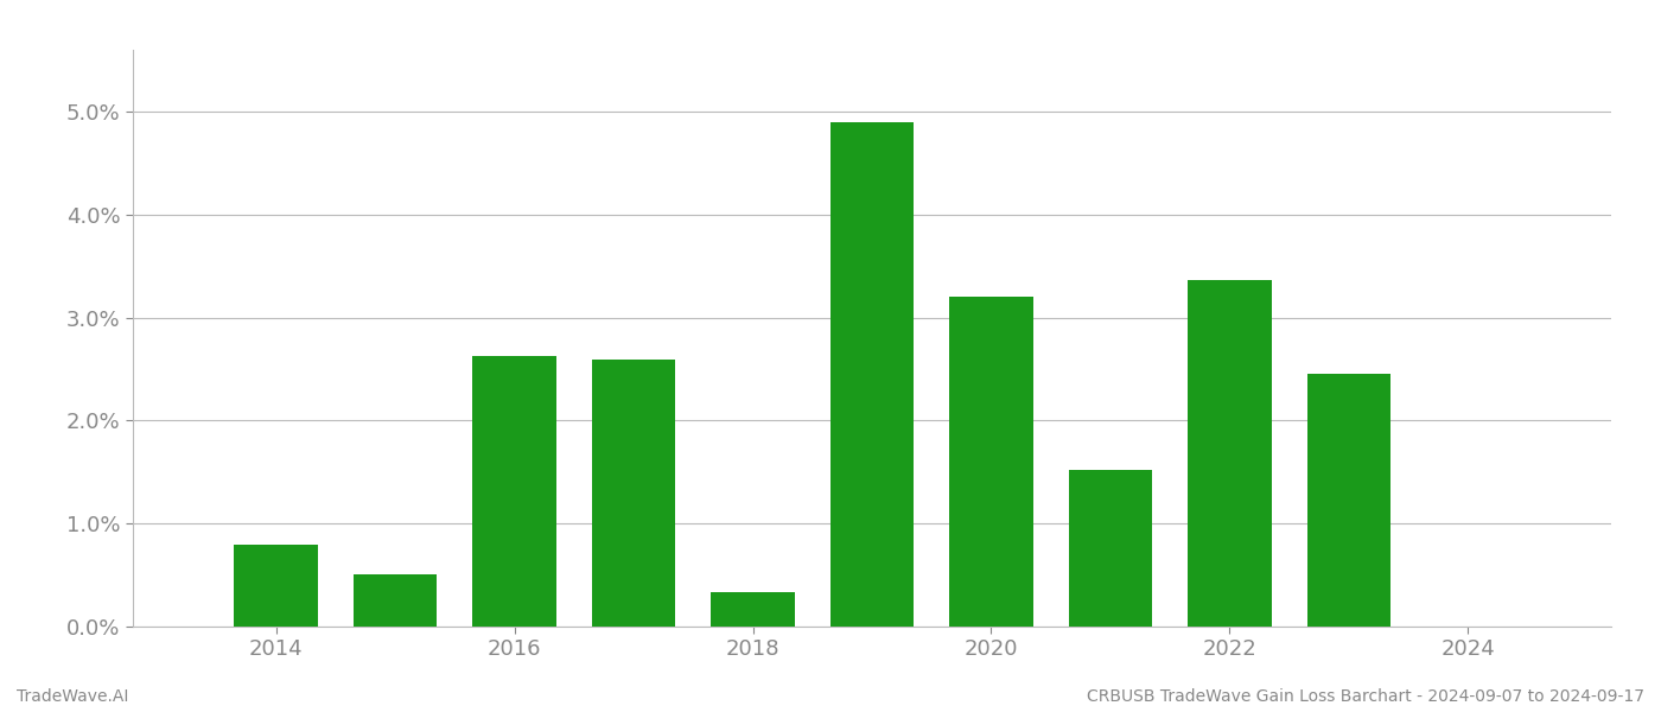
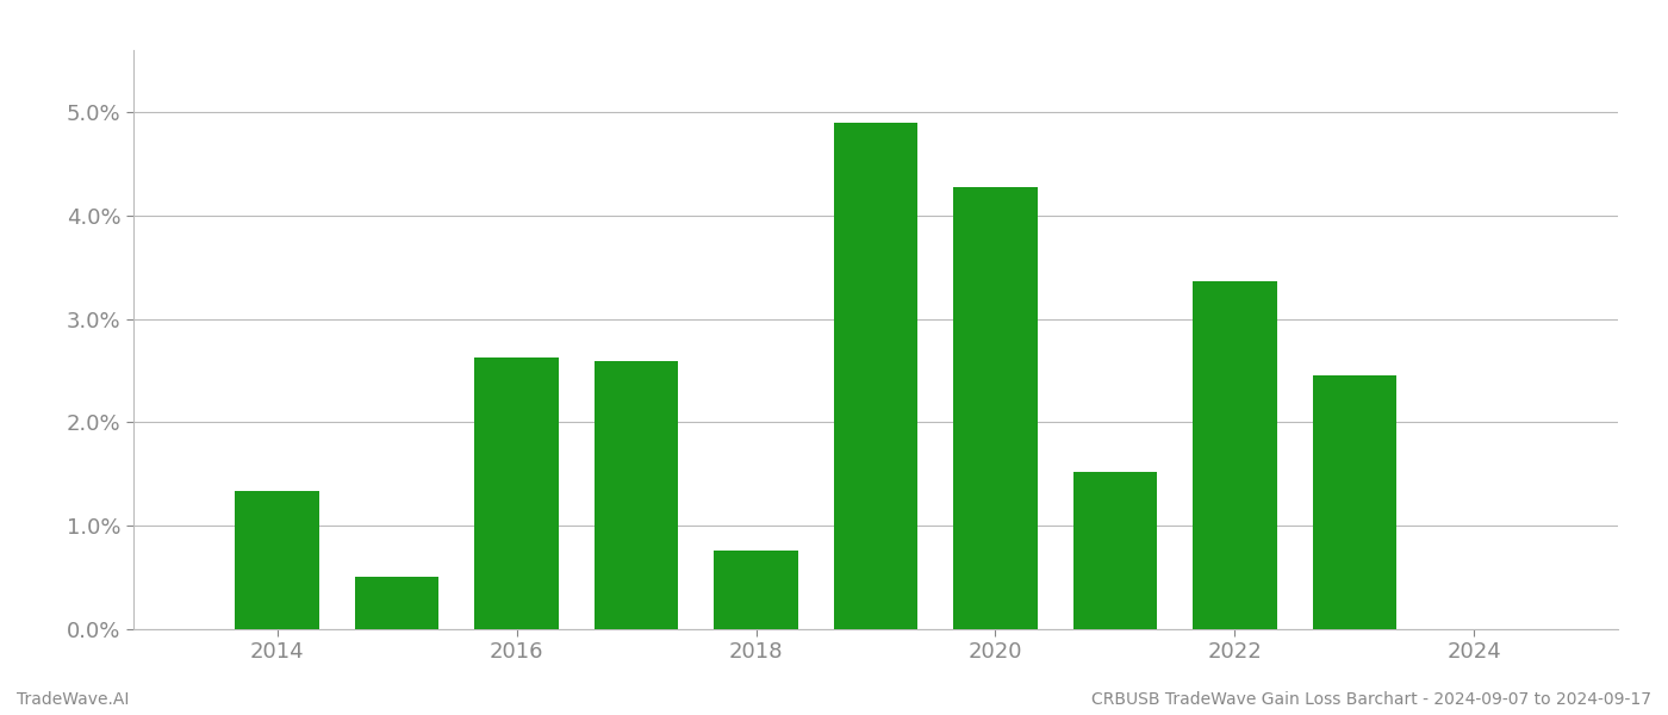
2014: 0.79% -> 1.34%
2018: 0.33% -> 0.76%
2020: 3.20% -> 4.28%
